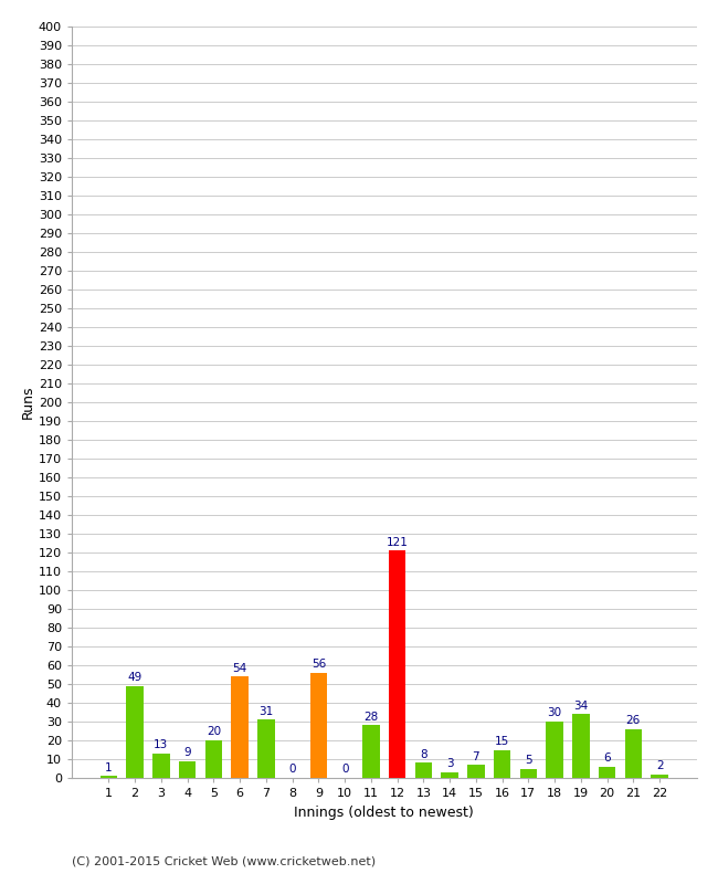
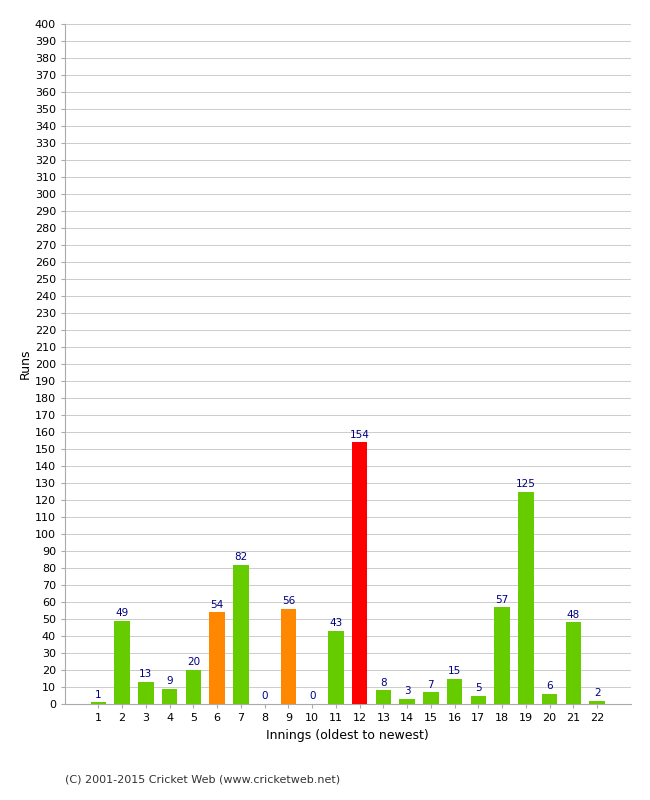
7: 31 -> 82
11: 28 -> 43
12: 121 -> 154
18: 30 -> 57
19: 34 -> 125
21: 26 -> 48
